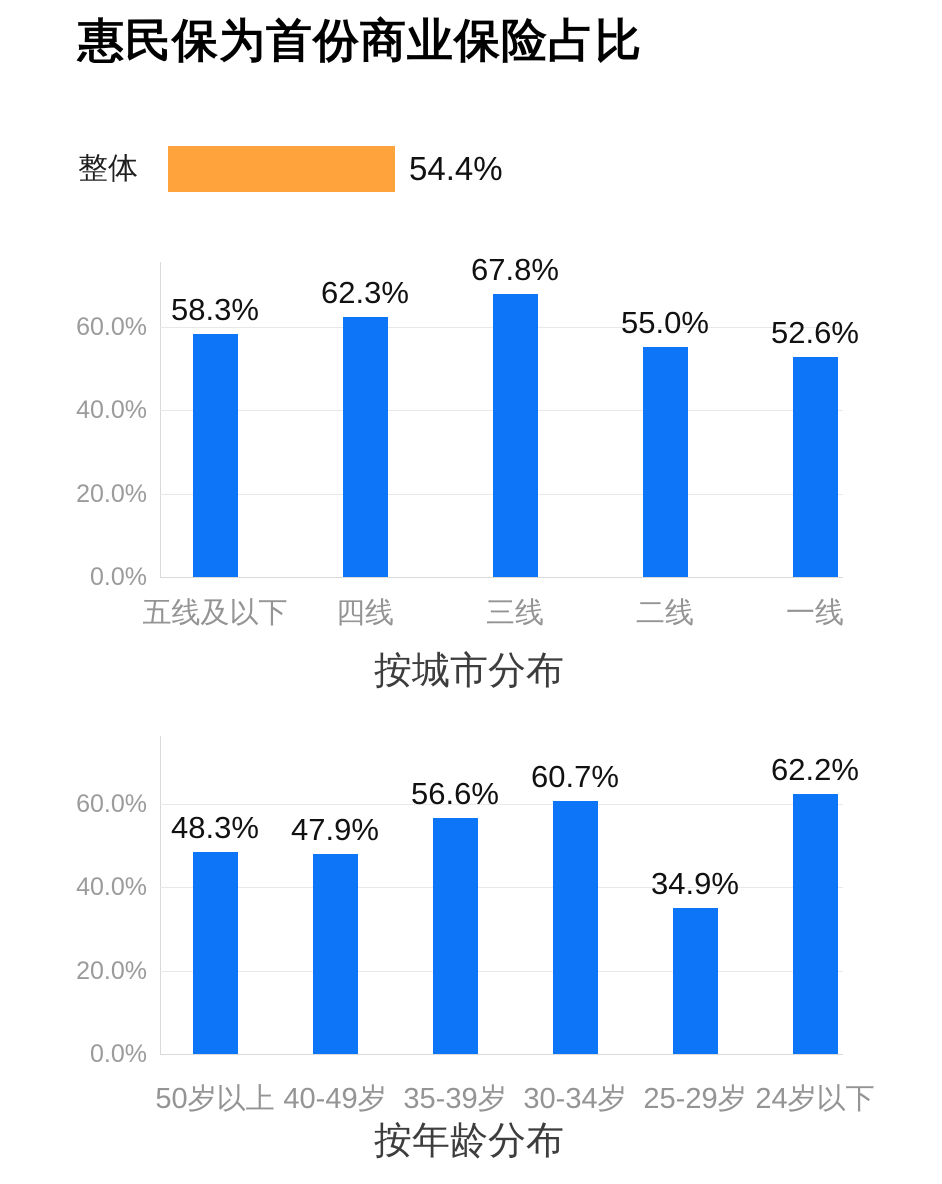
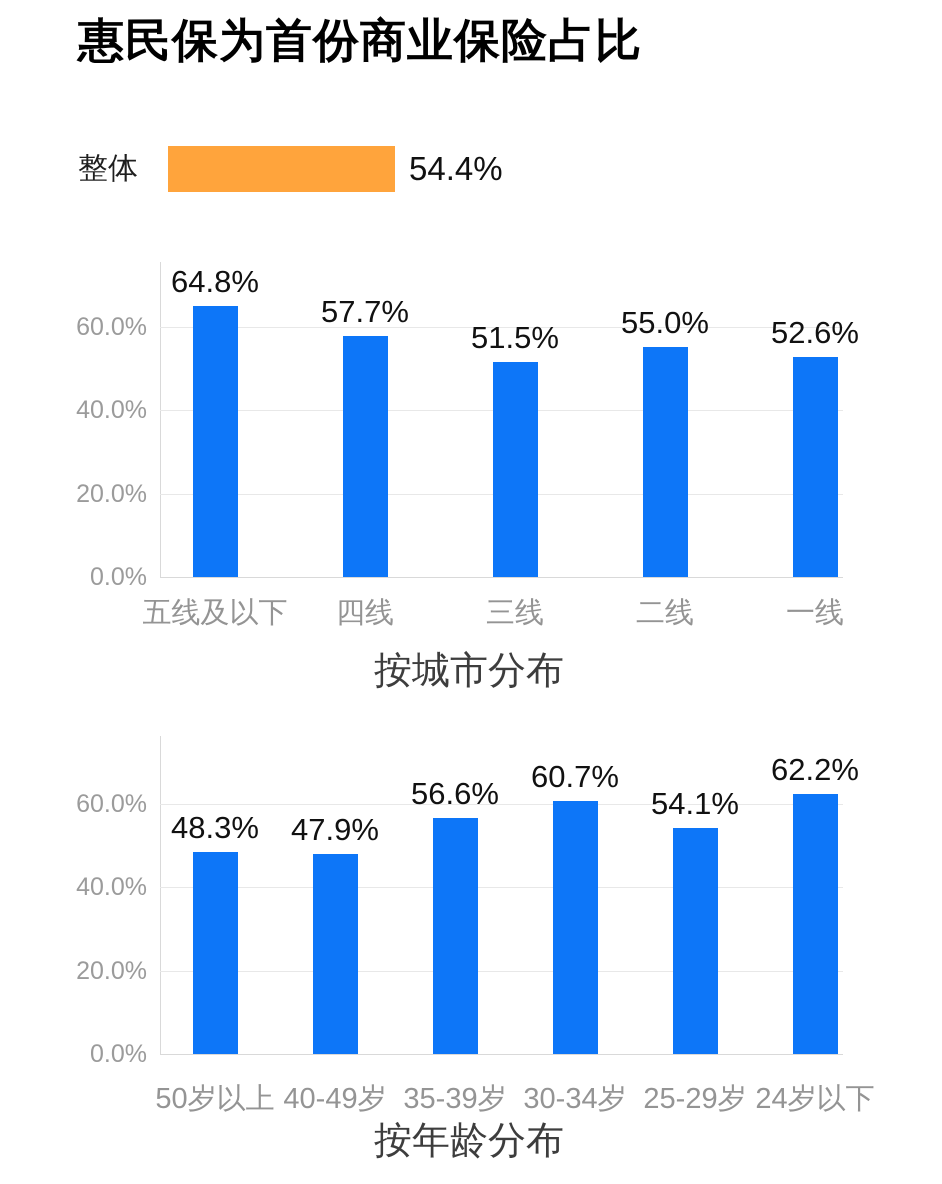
按城市分布/五线及以下: 58.3% -> 64.8%
按城市分布/四线: 62.3% -> 57.7%
按城市分布/三线: 67.8% -> 51.5%
按年龄分布/25-29岁: 34.9% -> 54.1%
